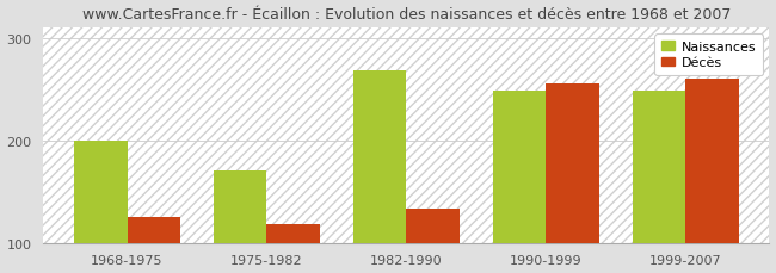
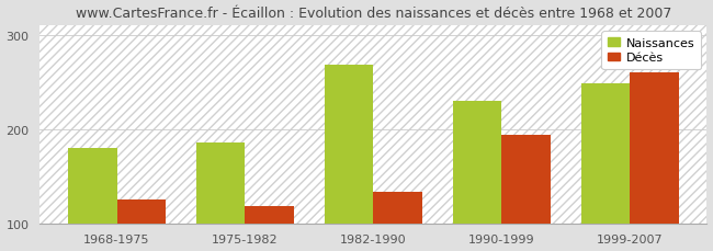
Naissances/1968-1975: 200 -> 180
Naissances/1975-1982: 170 -> 186
Naissances/1990-1999: 248 -> 230
Décès/1990-1999: 255 -> 194
